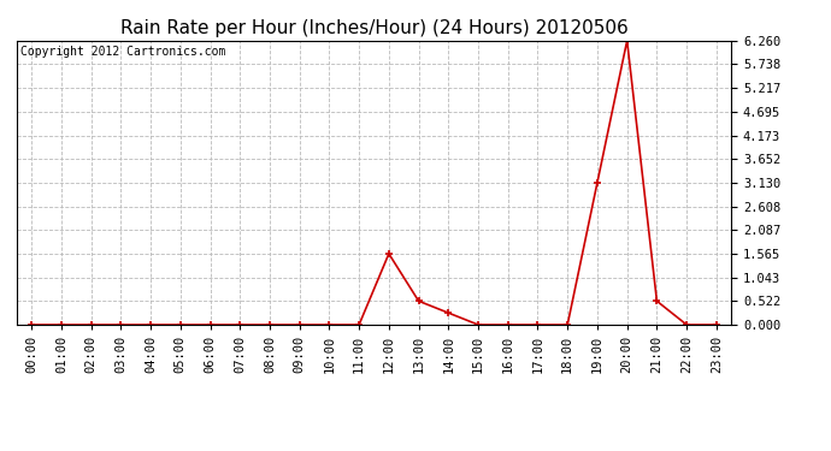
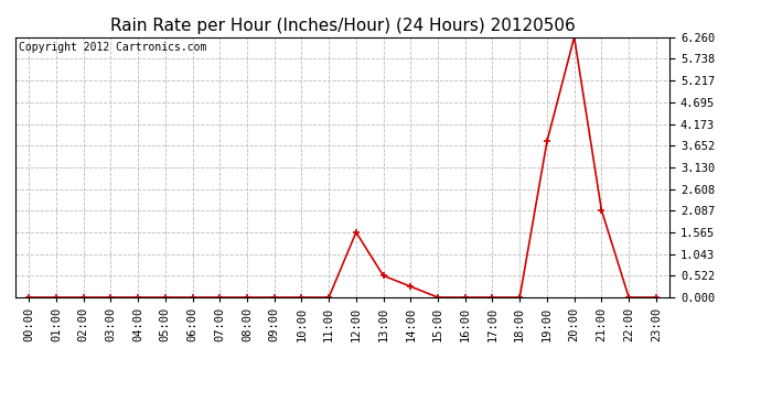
19:00: 3.13 -> 3.75
21:00: 0.52 -> 2.10
